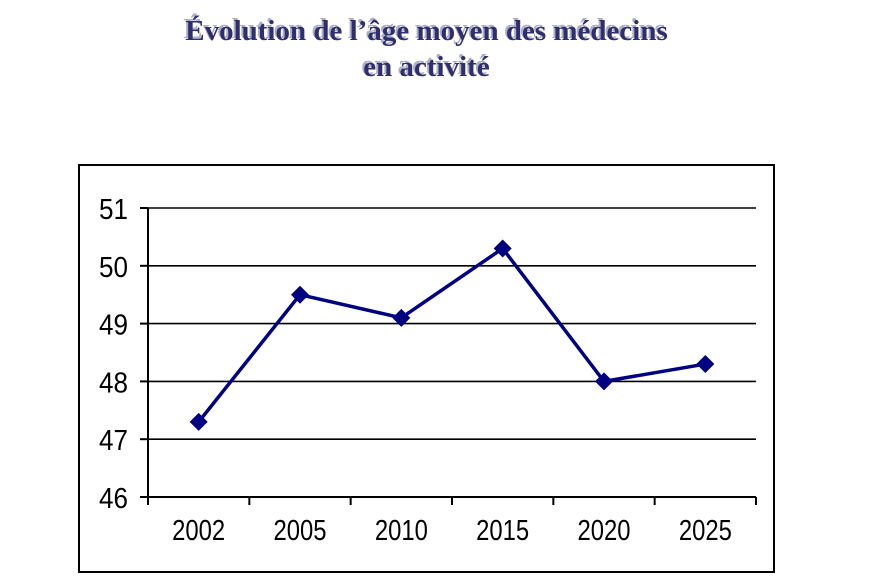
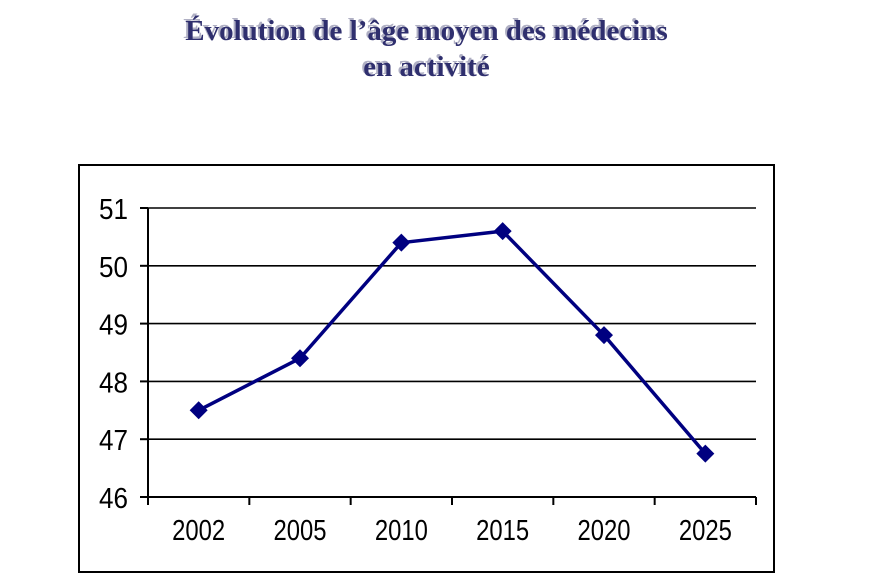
2002: 47.3 -> 47.5
2005: 49.5 -> 48.4
2010: 49.1 -> 50.4
2015: 50.3 -> 50.6
2020: 48.0 -> 48.8
2025: 48.3 -> 46.8
